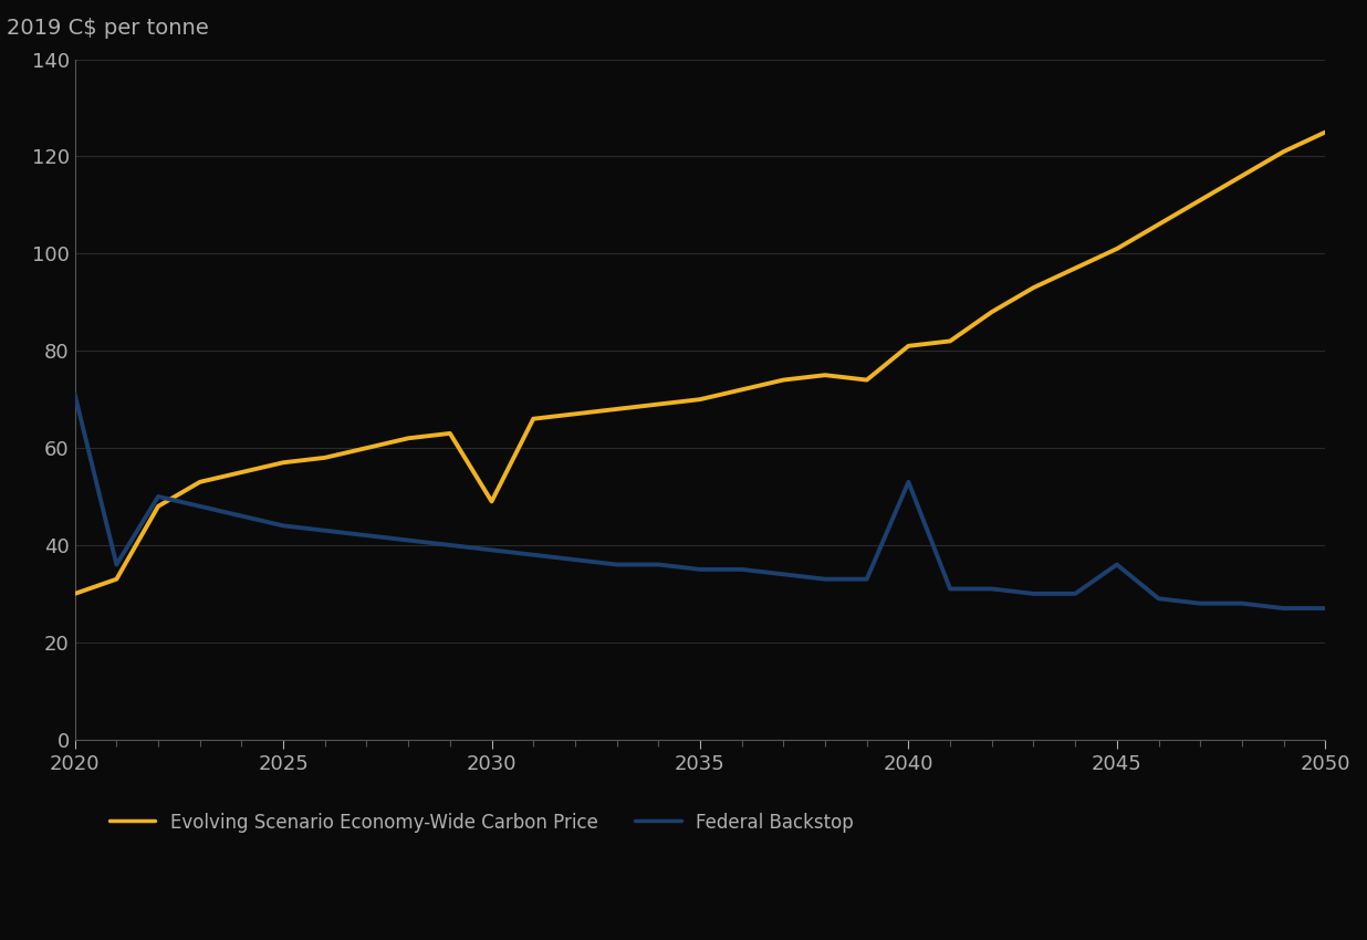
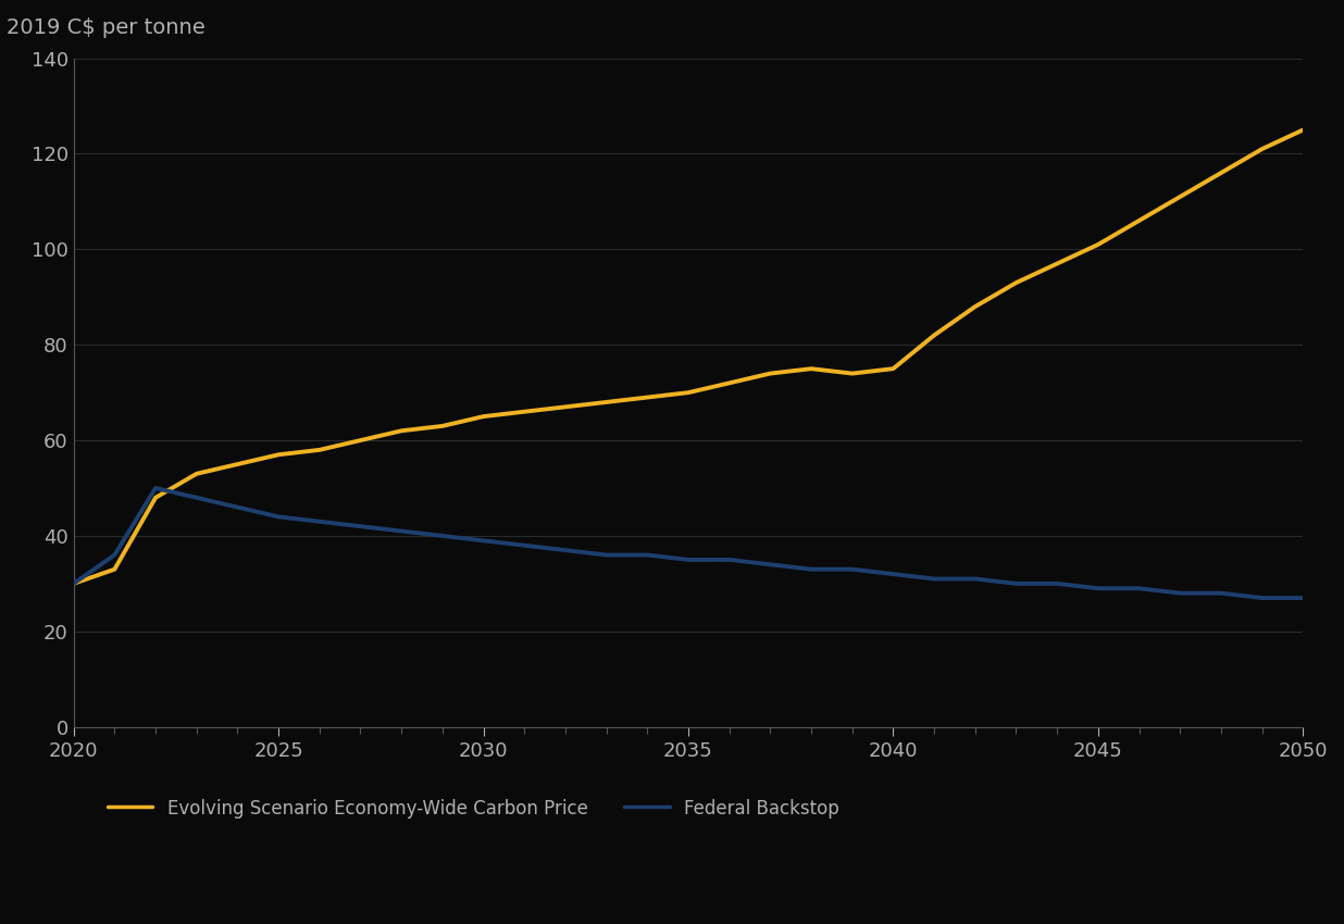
Federal Backstop/2020: 71 -> 30
Evolving Scenario Economy-Wide Carbon Price/2030: 49 -> 65
Evolving Scenario Economy-Wide Carbon Price/2040: 81 -> 75
Federal Backstop/2040: 53 -> 32
Federal Backstop/2045: 36 -> 29
